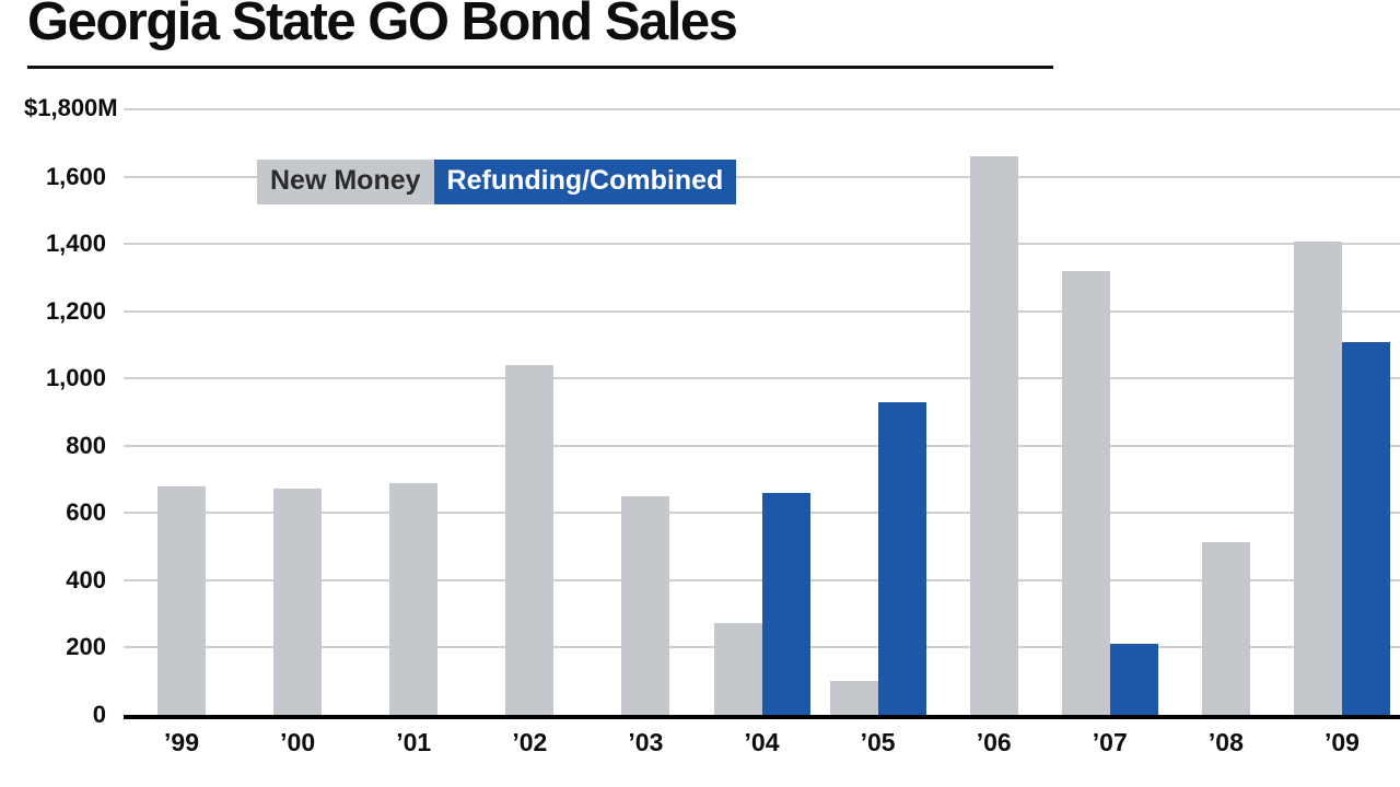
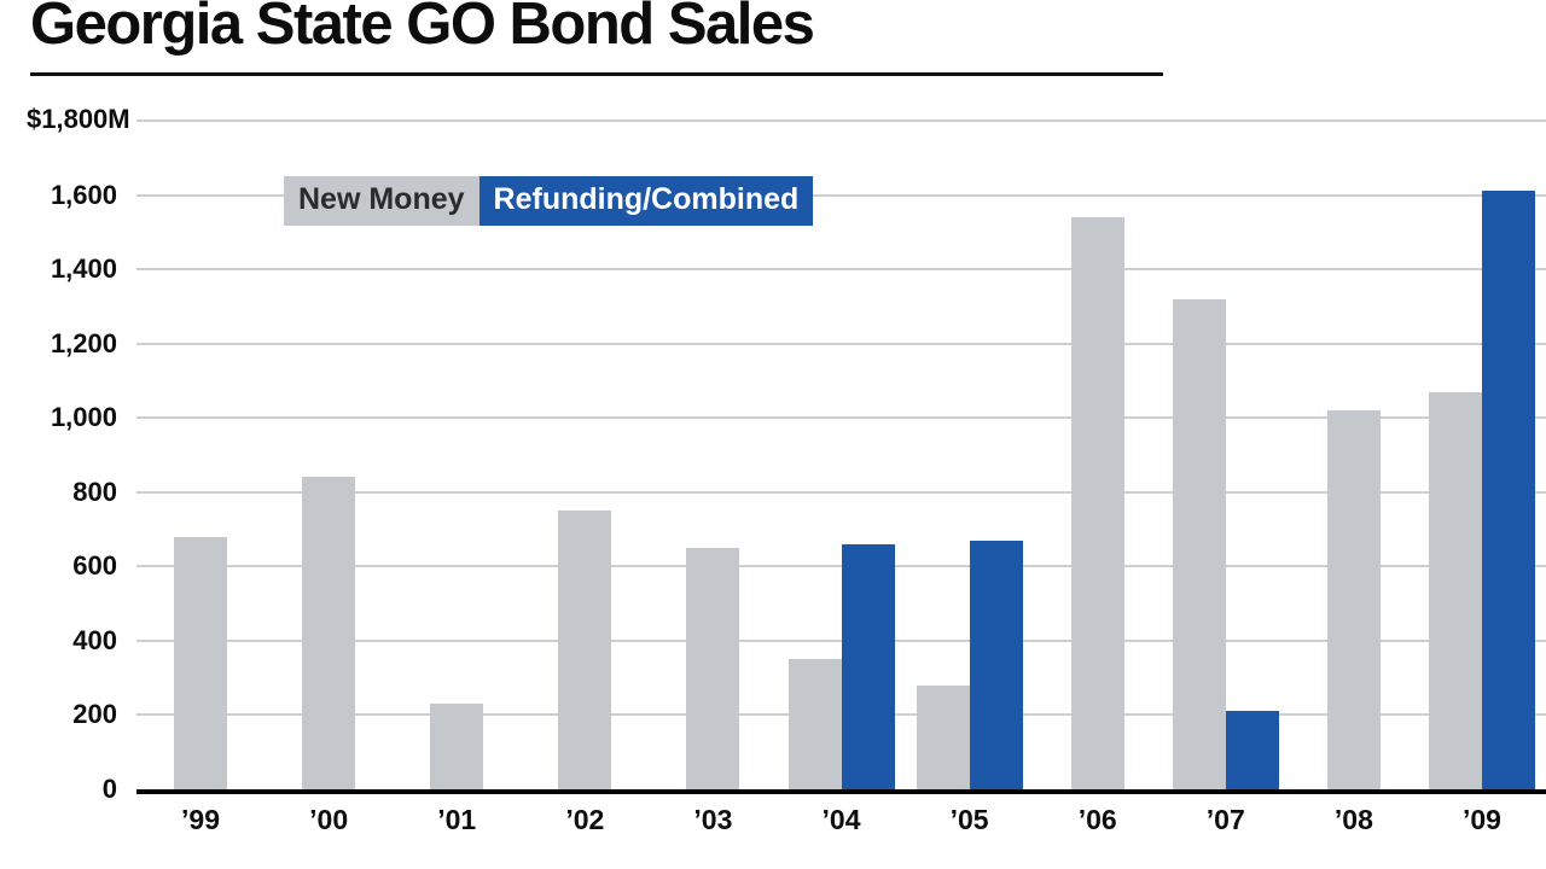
New Money/’00: 670 -> 840
New Money/’01: 690 -> 230
New Money/’02: 1040 -> 750
New Money/’04: 270 -> 350
New Money/’05: 100 -> 280
Refunding/Combined/’05: 930 -> 670
New Money/’06: 1660 -> 1540
New Money/’08: 520 -> 1020
New Money/’09: 1410 -> 1070
Refunding/Combined/’09: 1110 -> 1610
